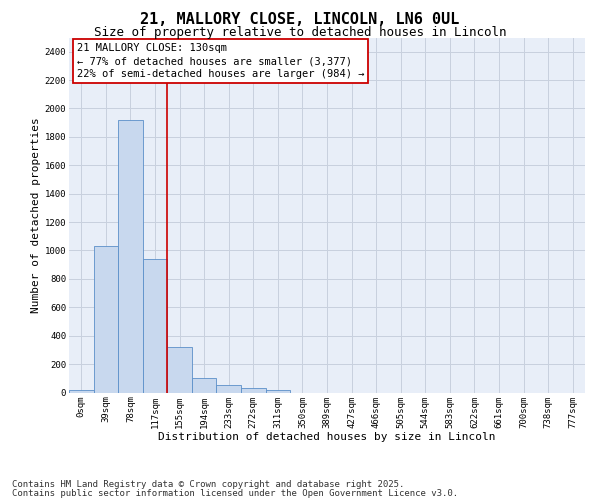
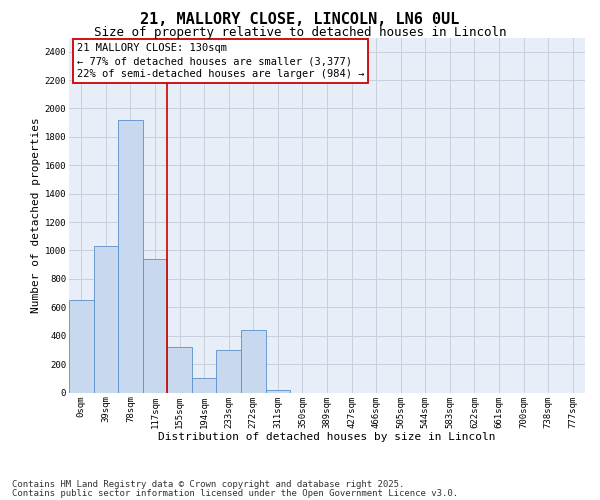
0sqm: 20 -> 650
233sqm: 50 -> 300
272sqm: 30 -> 440
